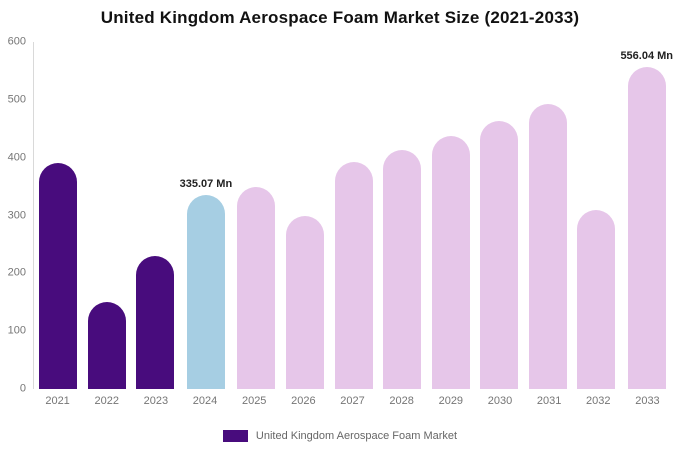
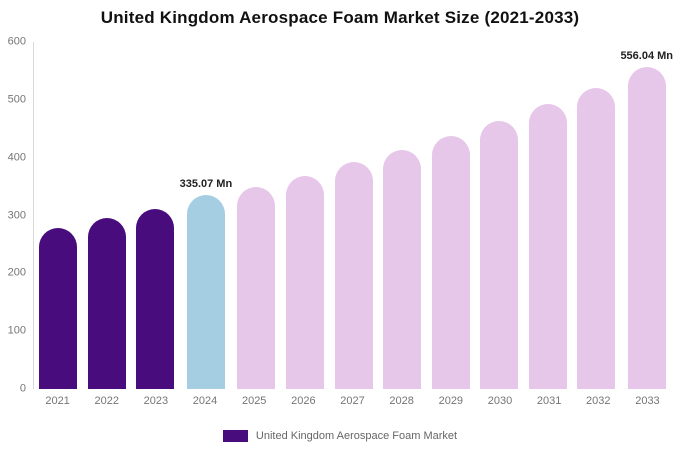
2021: 390 -> 280
2022: 150 -> 300
2023: 230 -> 310
2026: 300 -> 370
2032: 310 -> 520
